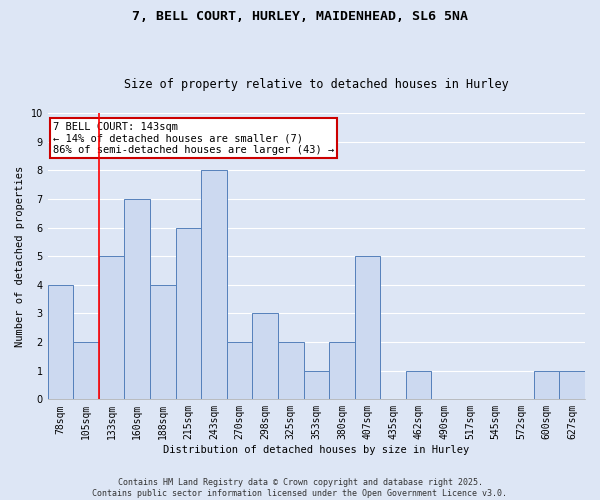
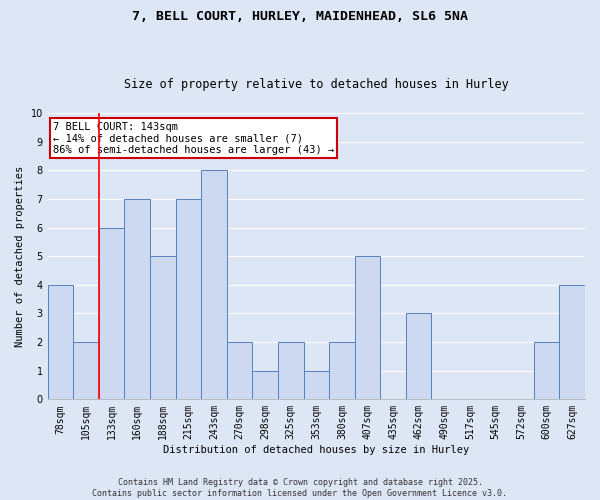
133sqm: 5 -> 6
188sqm: 4 -> 5
215sqm: 6 -> 7
298sqm: 3 -> 1
462sqm: 1 -> 3
600sqm: 1 -> 2
627sqm: 1 -> 4
